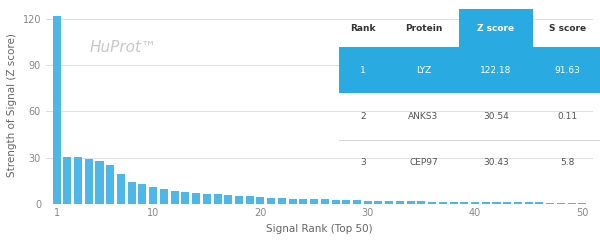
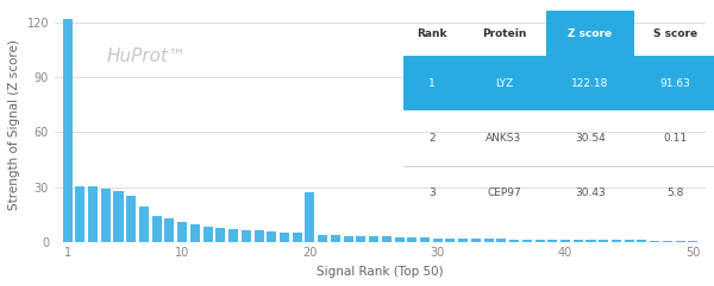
20: 4 -> 27
